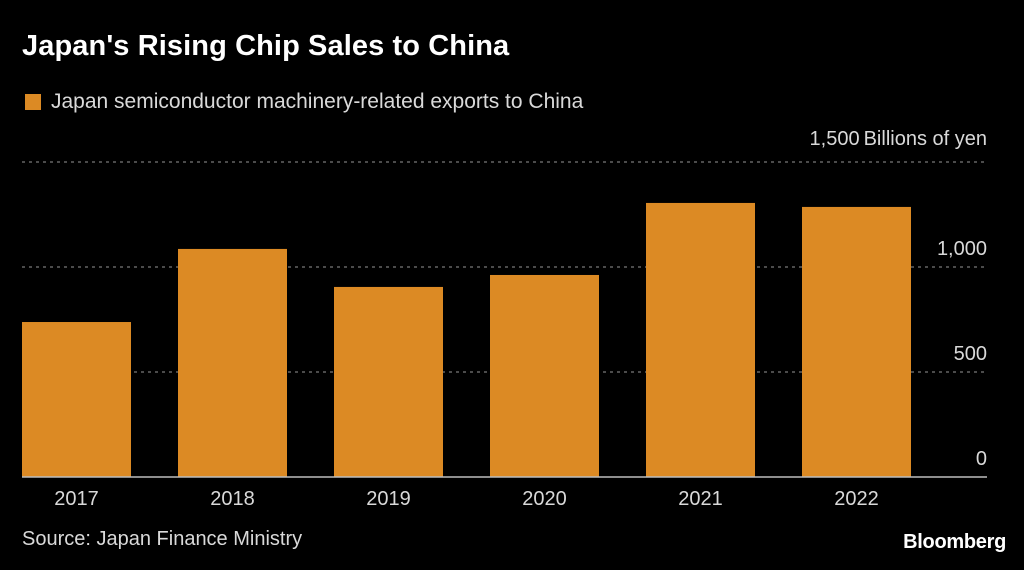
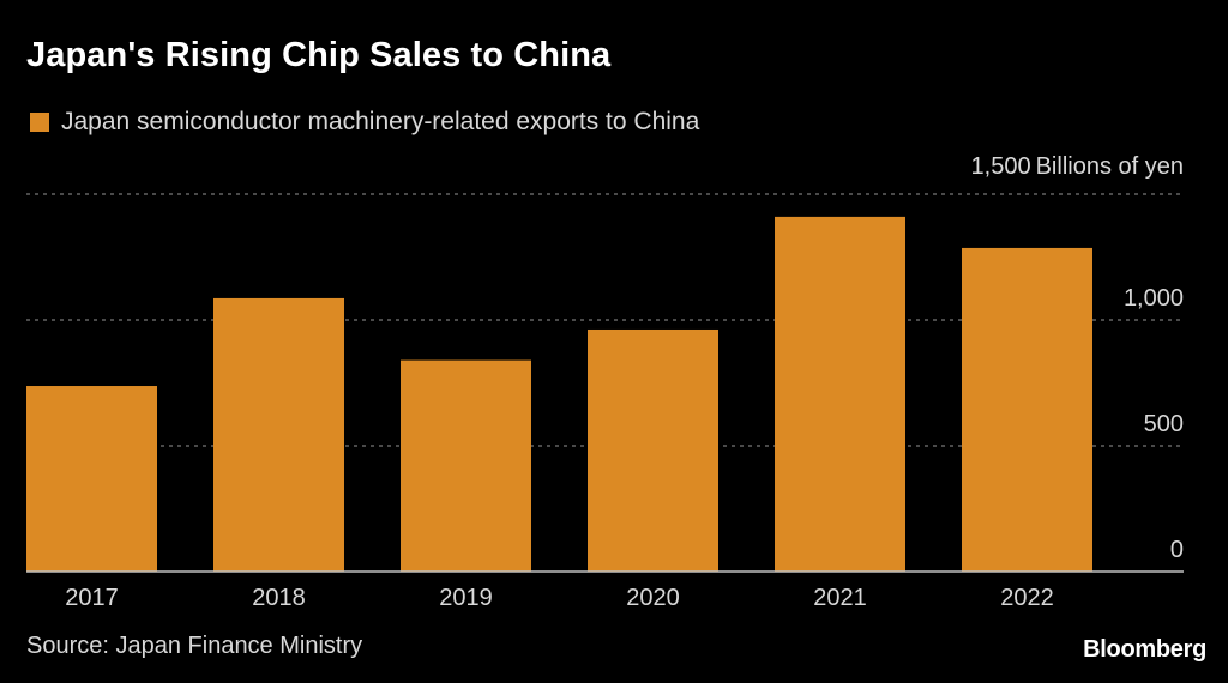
2019: 900 -> 840
2021: 1300 -> 1410
